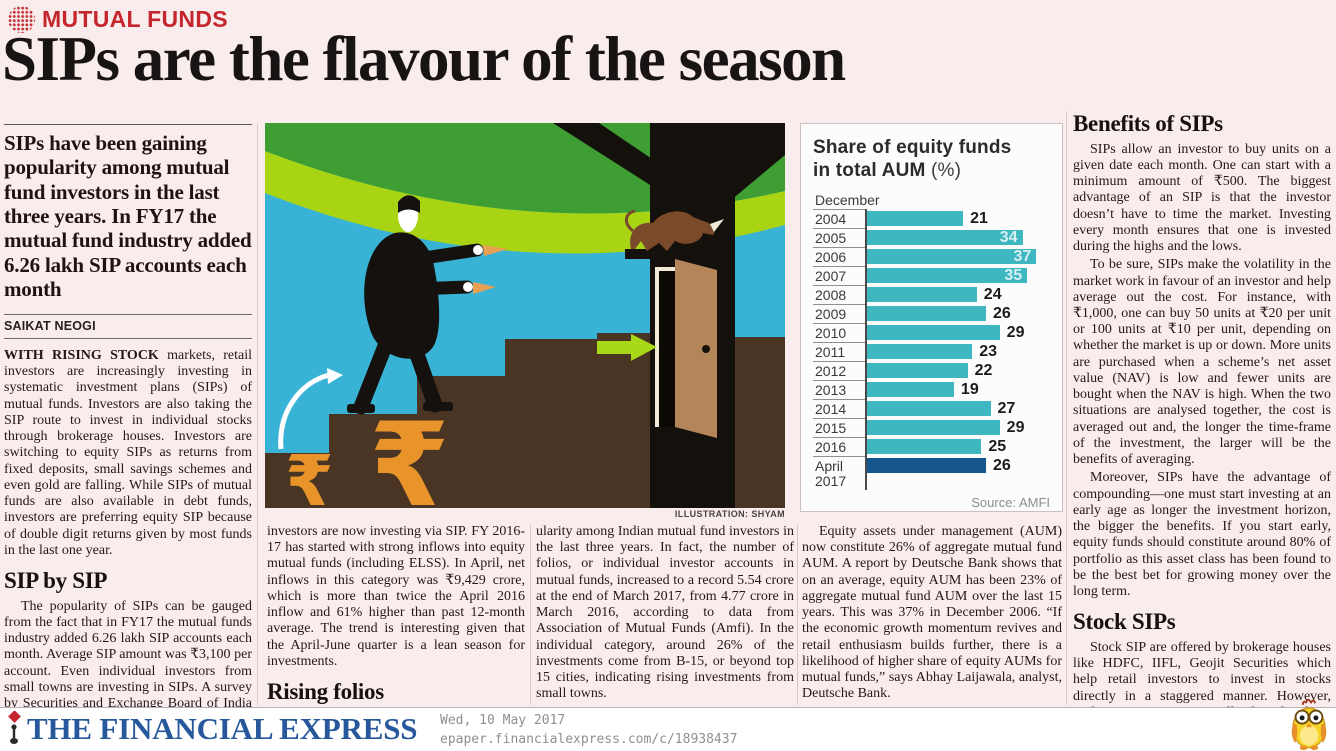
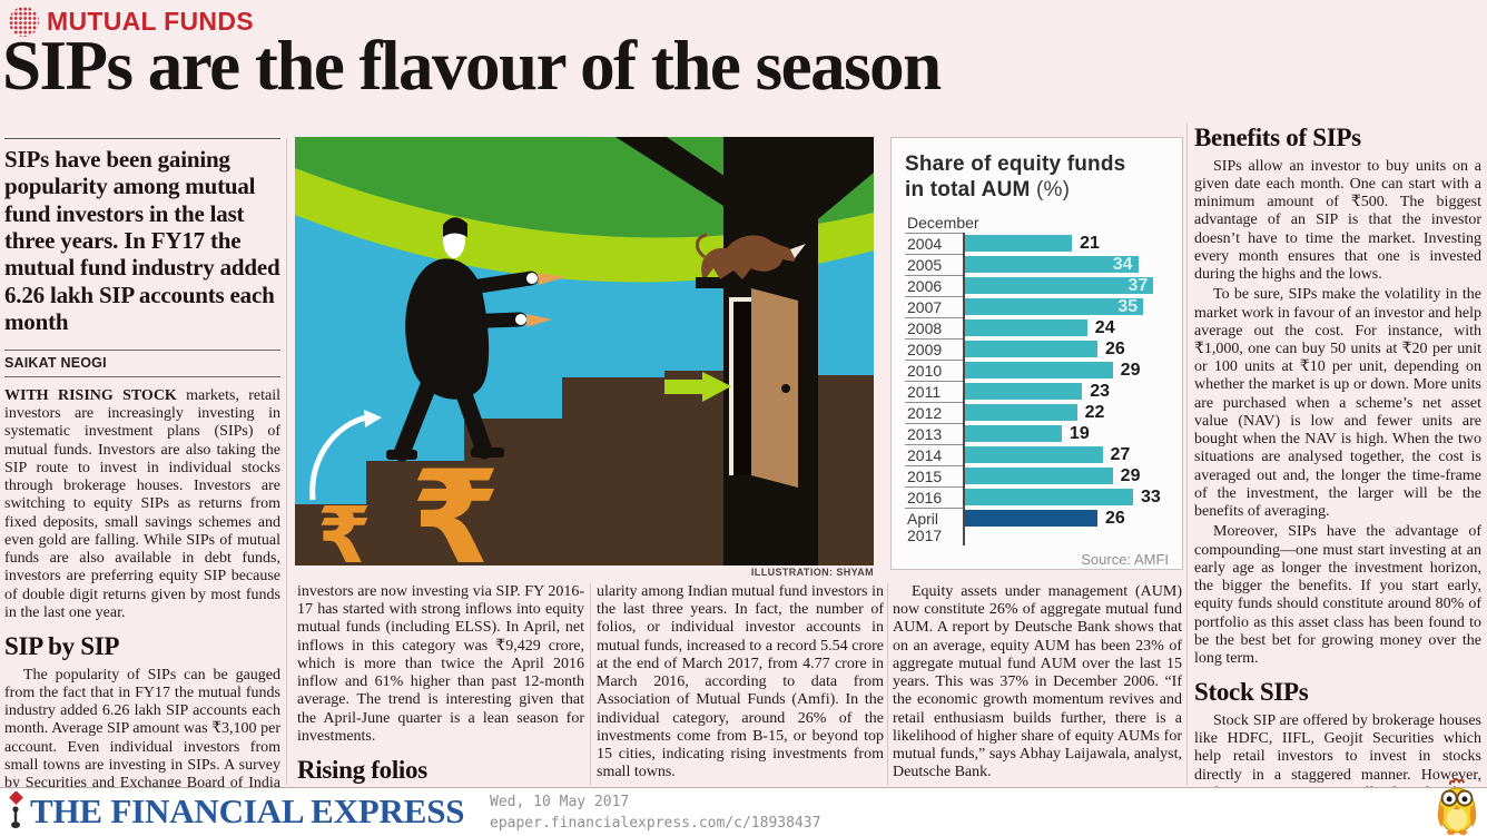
2016: 25 -> 33
